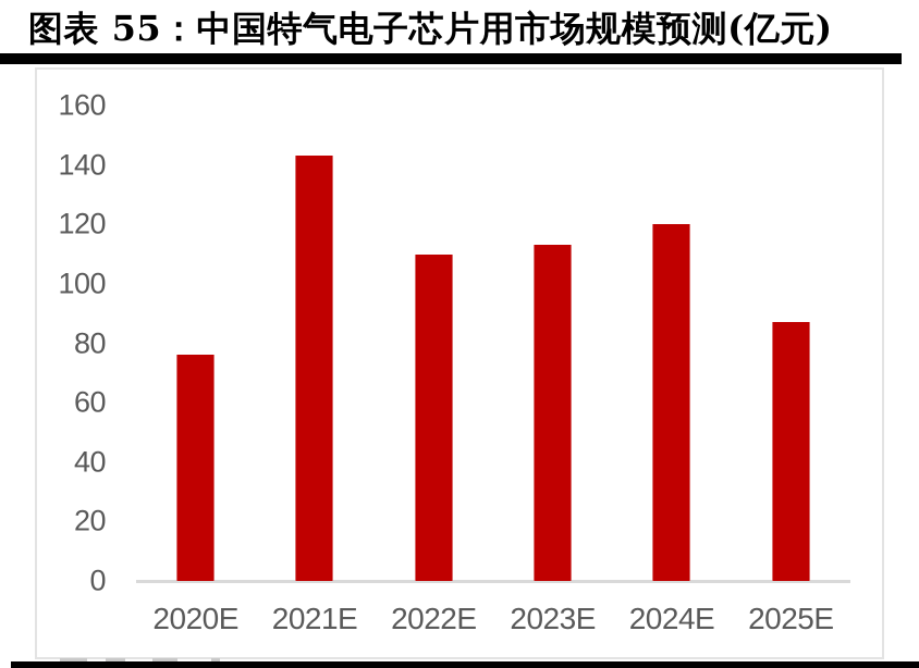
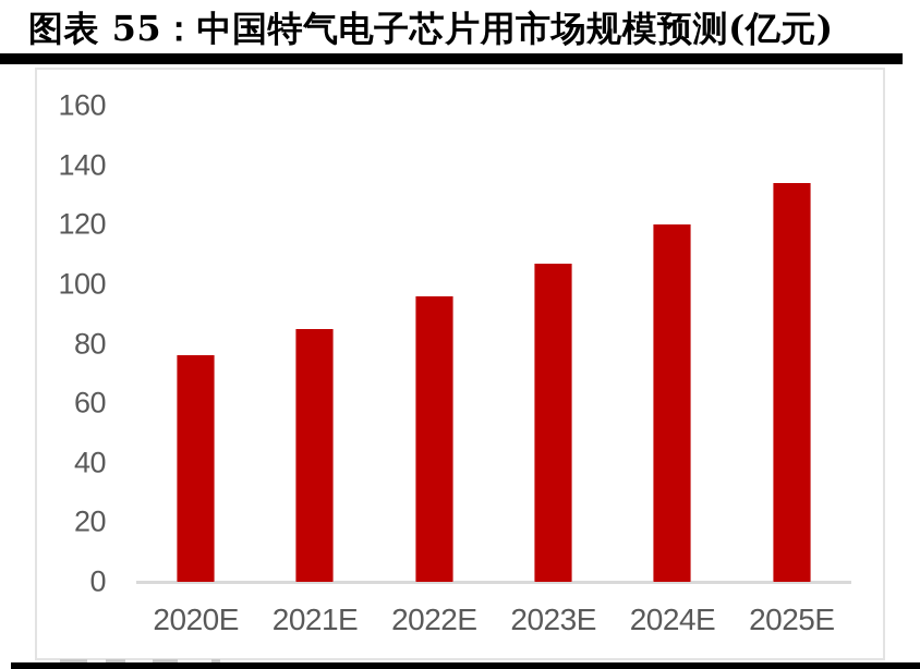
2021E: 143 -> 85
2022E: 110 -> 96
2023E: 113 -> 107
2025E: 87 -> 134
